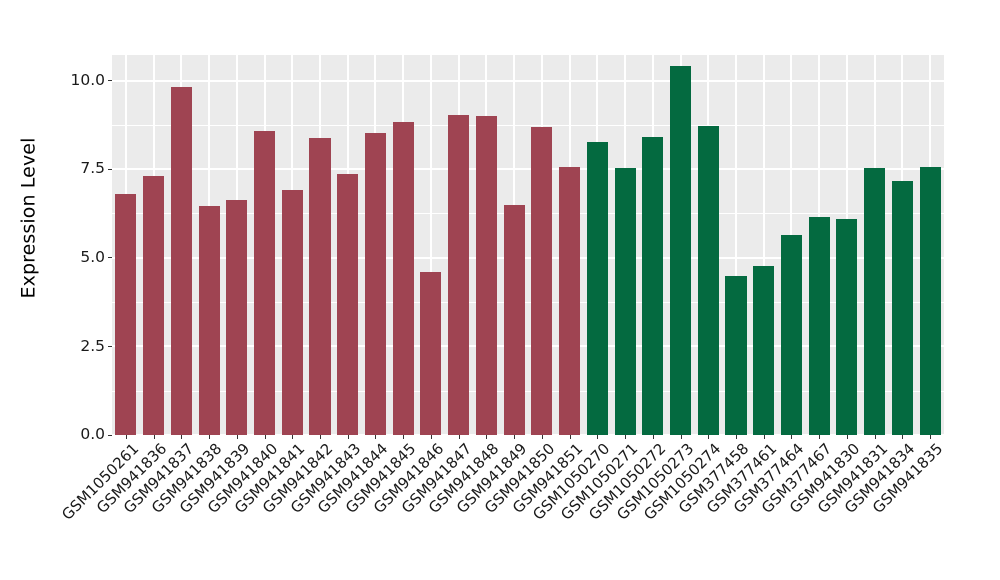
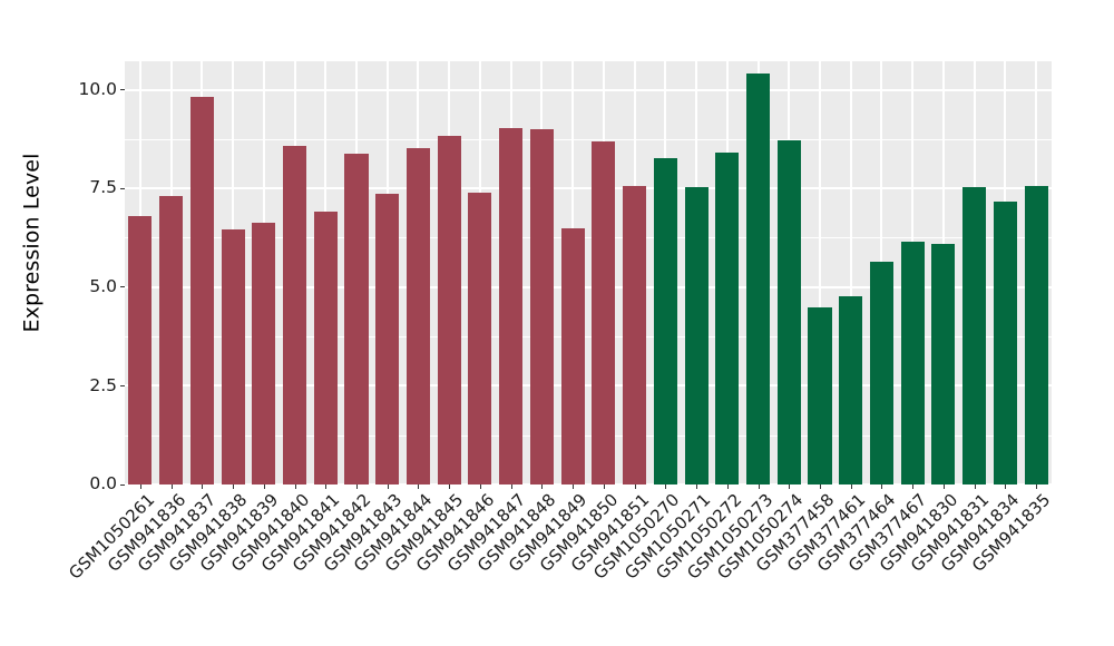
GSM941846: 4.6 -> 7.4
